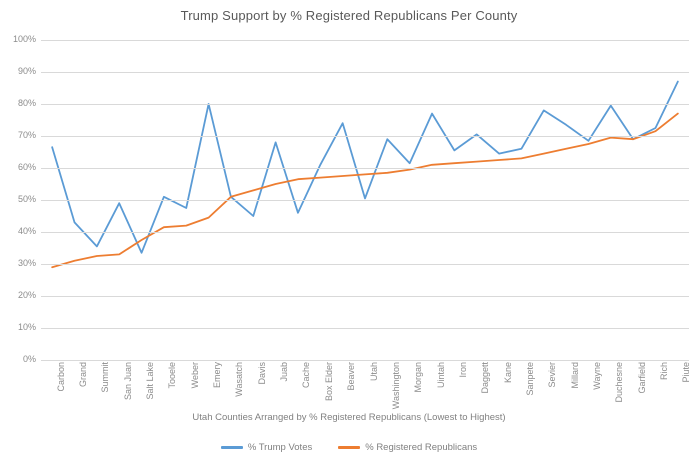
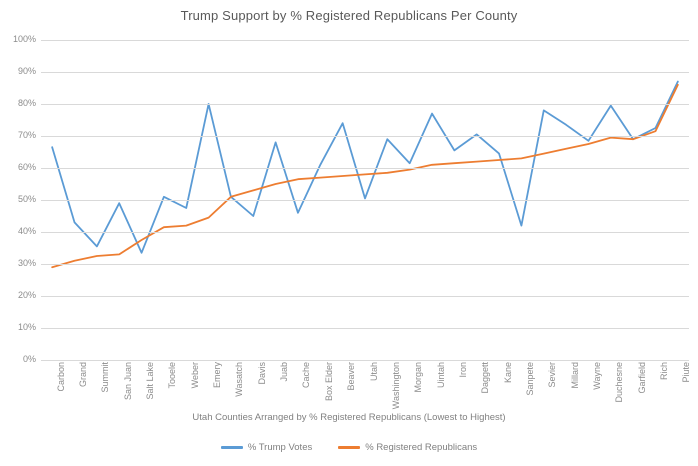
% Trump Votes/Sanpete: 66% -> 42%
% Registered Republicans/Piute: 77% -> 86%
